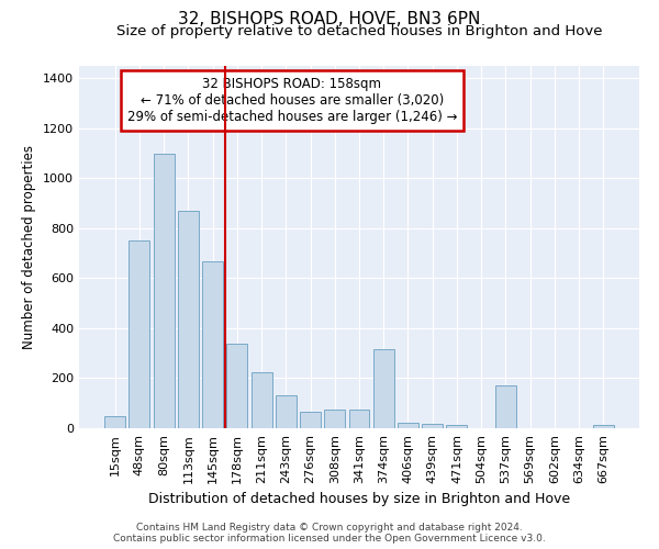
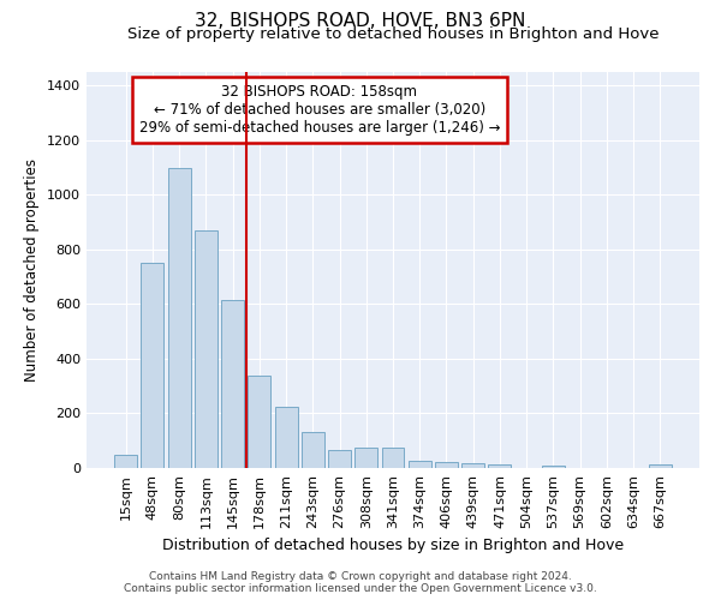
145sqm: 670 -> 615
374sqm: 315 -> 28
537sqm: 170 -> 10
